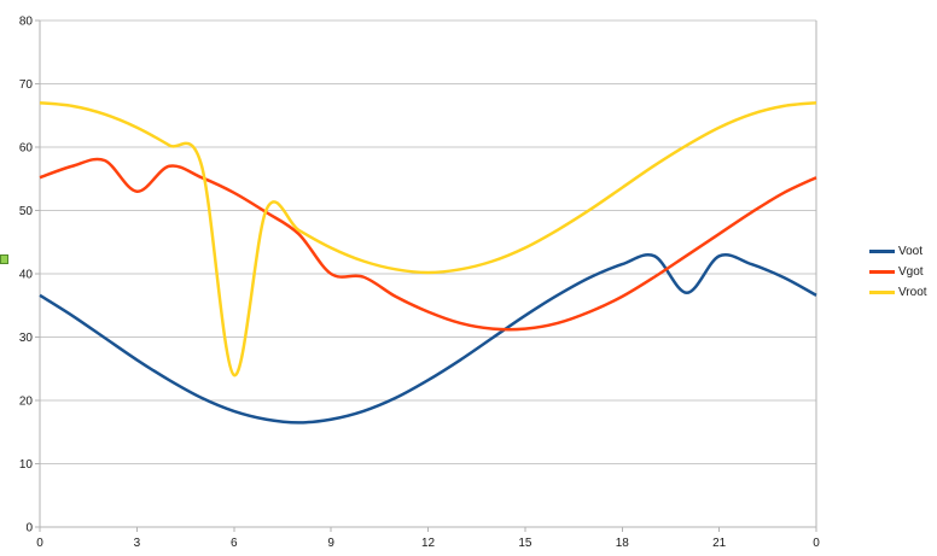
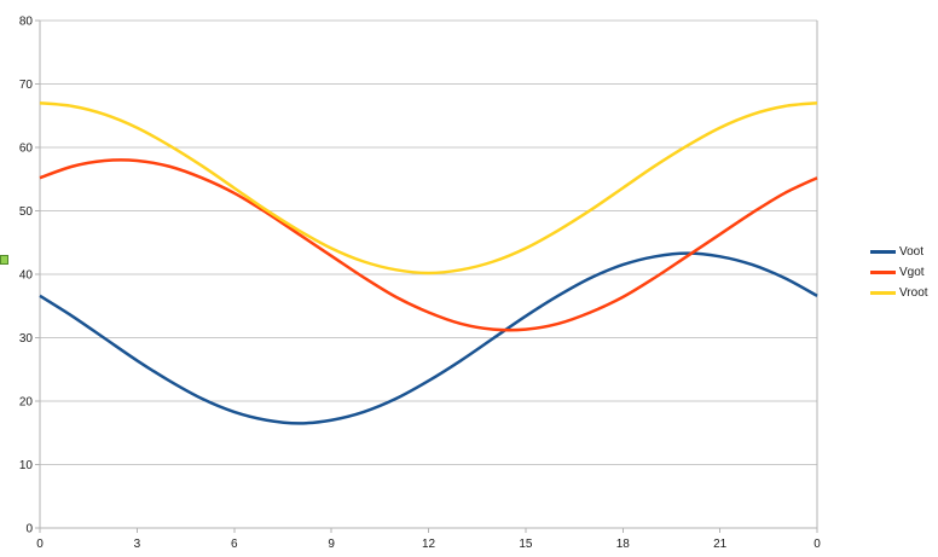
Vgot/3: 53 -> 58
Vroot/6: 24 -> 54
Vgot/9: 40 -> 43
Voot/20: 37 -> 43
